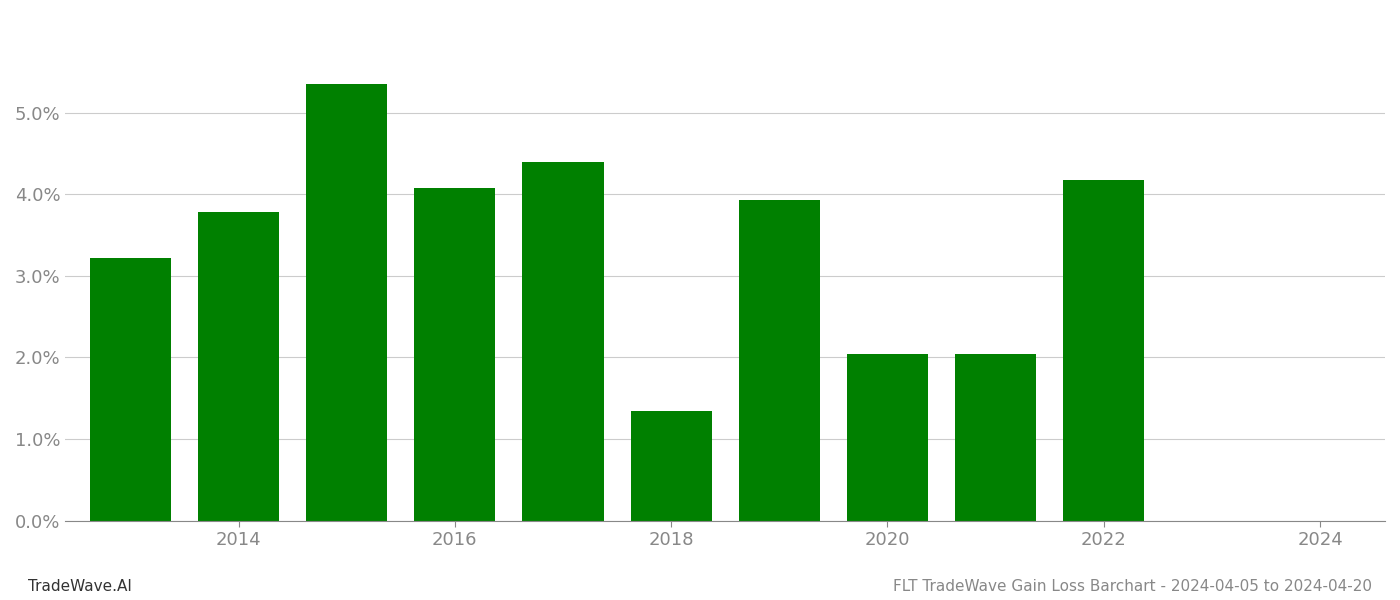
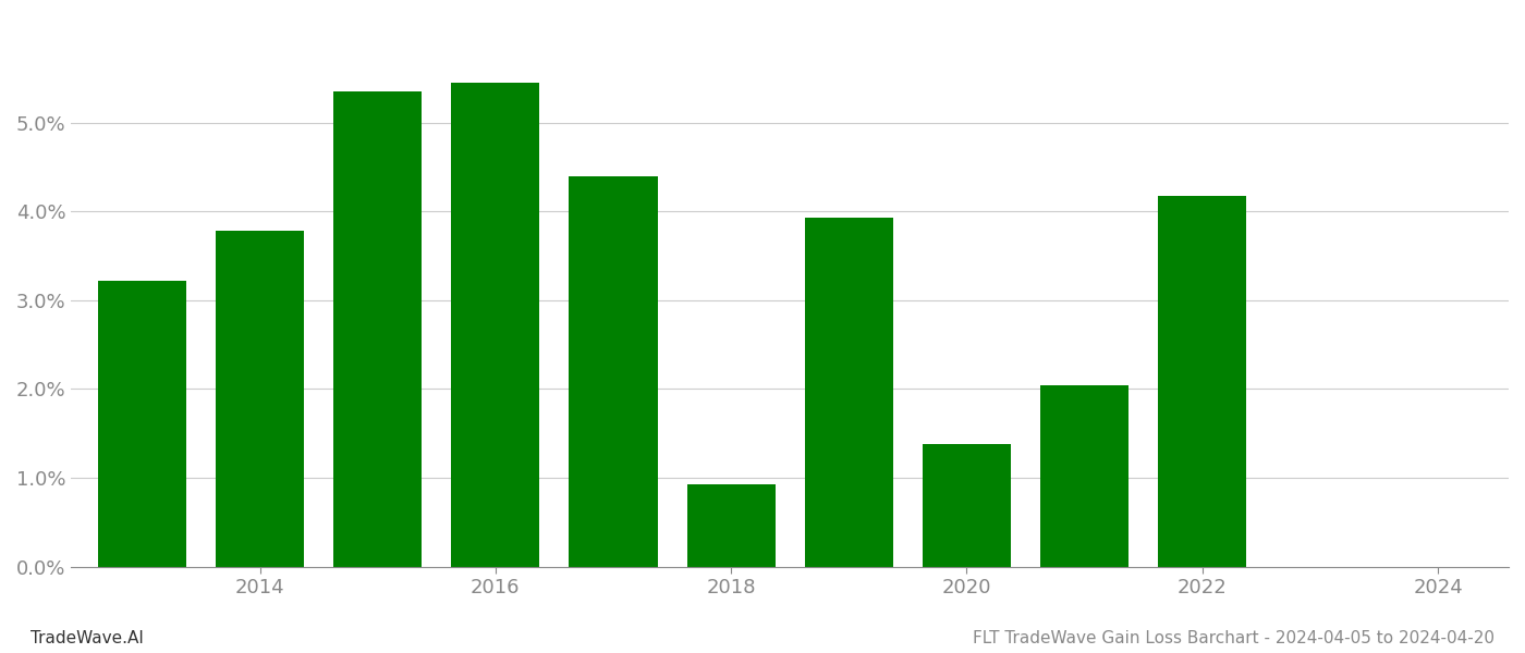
2016: 4.08% -> 5.45%
2018: 1.34% -> 0.93%
2020: 2.04% -> 1.38%
